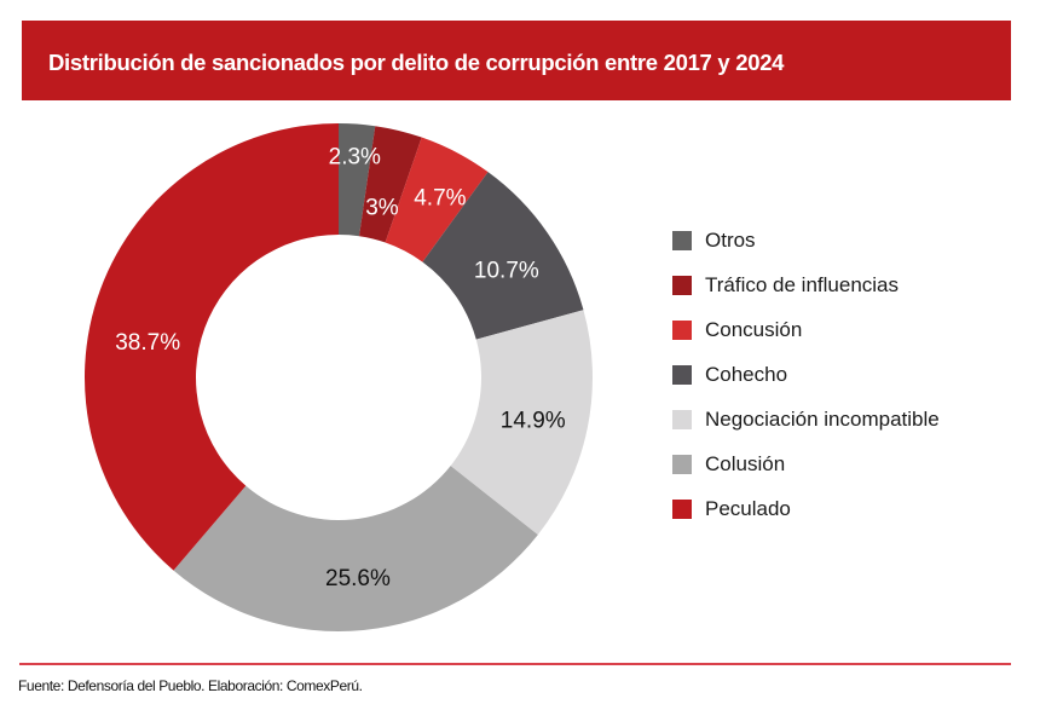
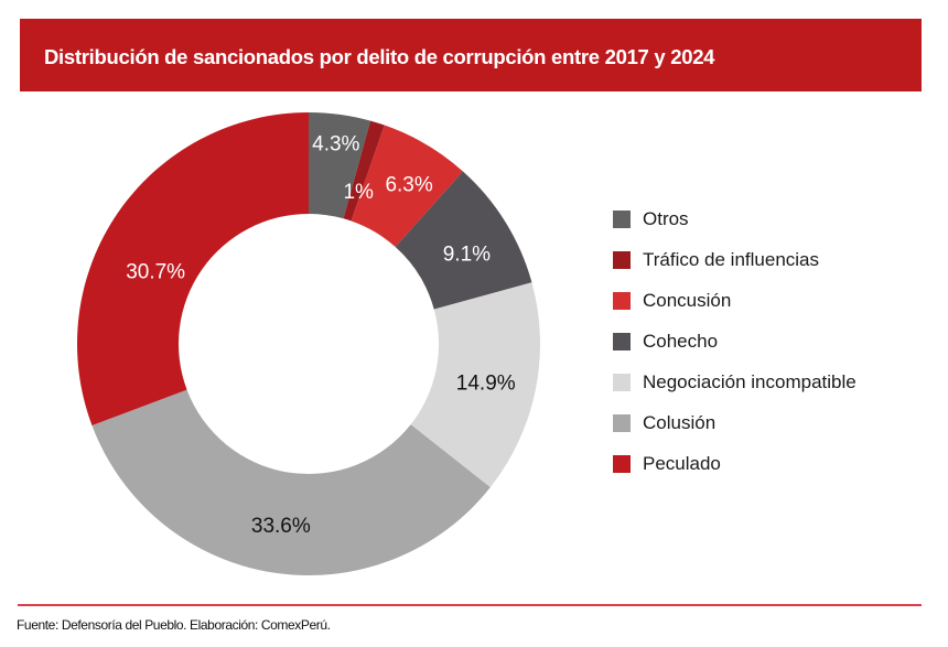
Otros: 2.3% -> 4.3%
Tráfico de influencias: 3% -> 1%
Concusión: 4.7% -> 6.3%
Cohecho: 10.7% -> 9.1%
Colusión: 25.6% -> 33.6%
Peculado: 38.7% -> 30.7%
